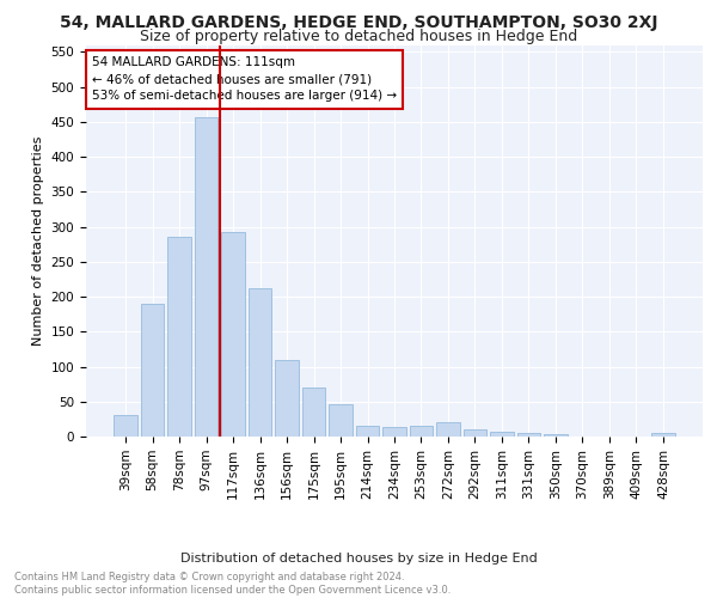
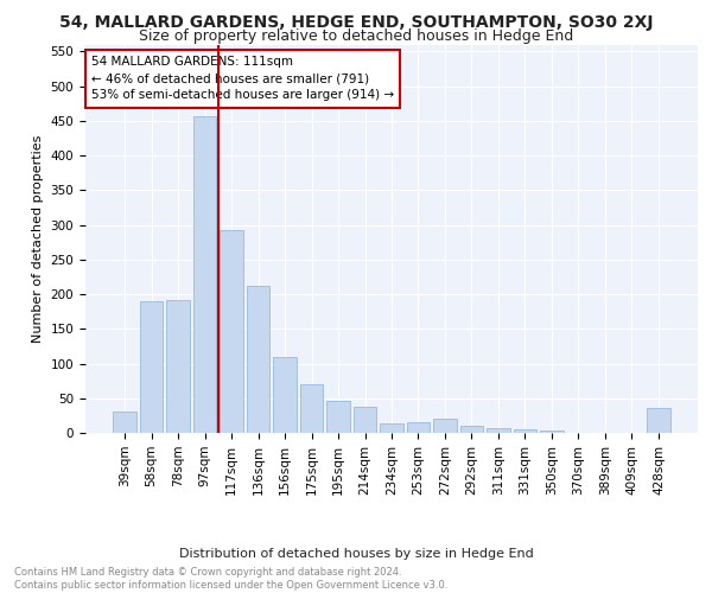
78sqm: 285 -> 192
214sqm: 15 -> 38
428sqm: 5 -> 36
